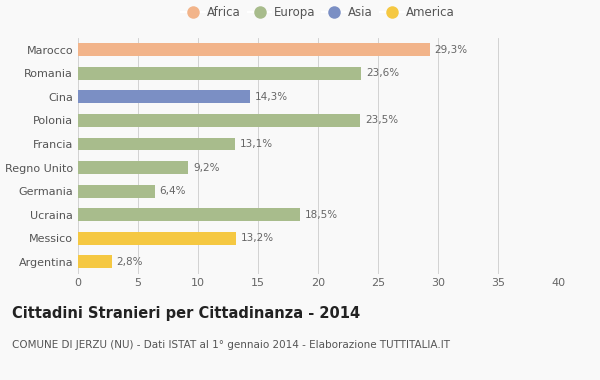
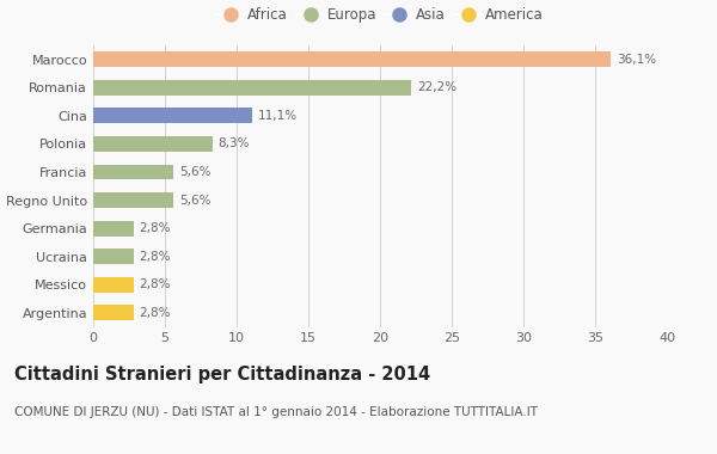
Marocco: 29,3% -> 36,1%
Romania: 23,6% -> 22,2%
Cina: 14,3% -> 11,1%
Polonia: 23,5% -> 8,3%
Francia: 13,1% -> 5,6%
Regno Unito: 9,2% -> 5,6%
Germania: 6,4% -> 2,8%
Ucraina: 18,5% -> 2,8%
Messico: 13,2% -> 2,8%
